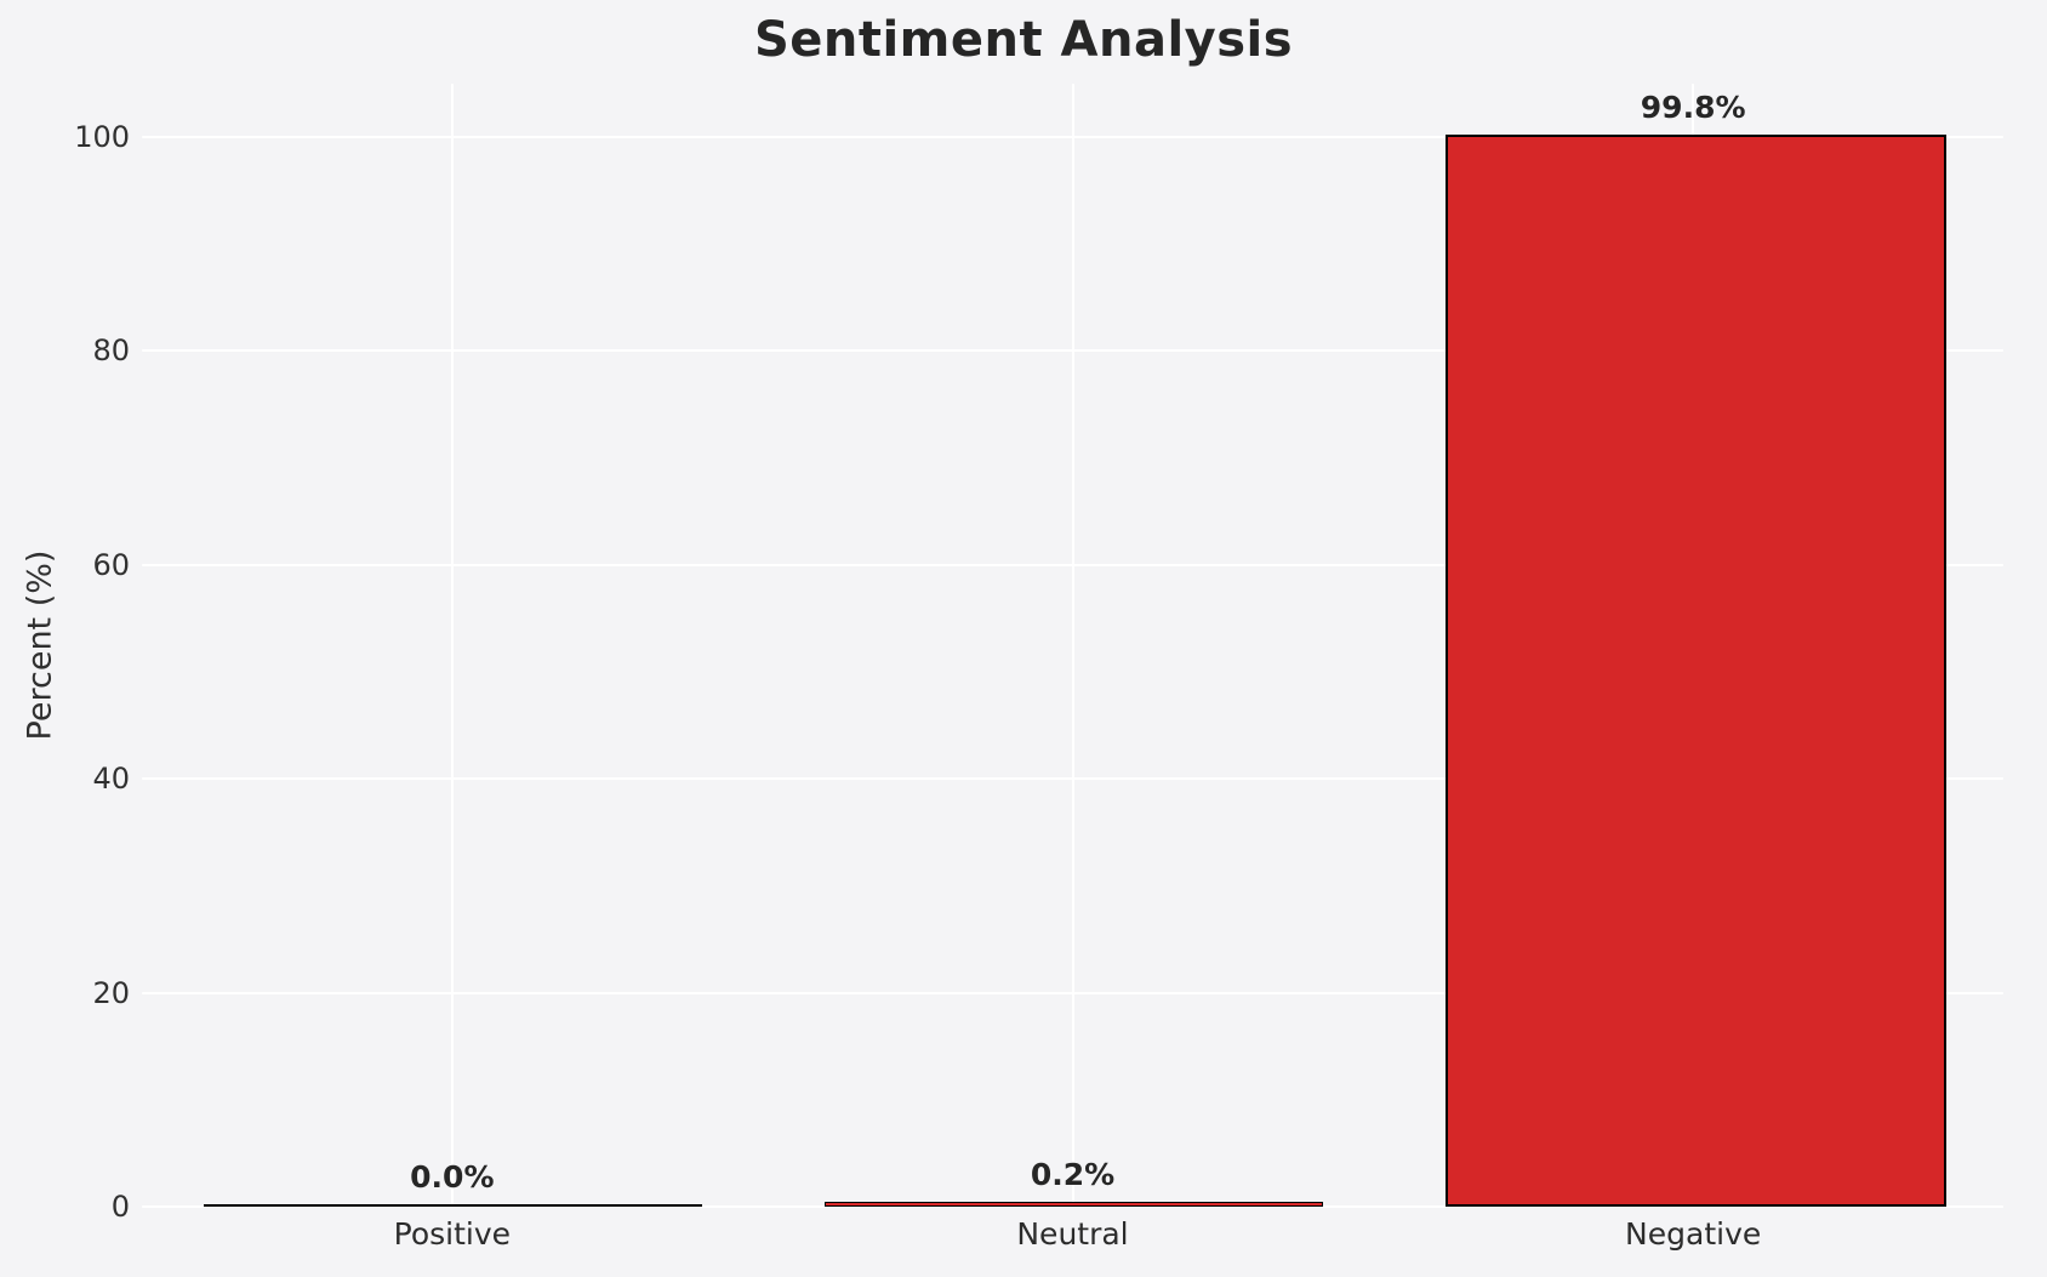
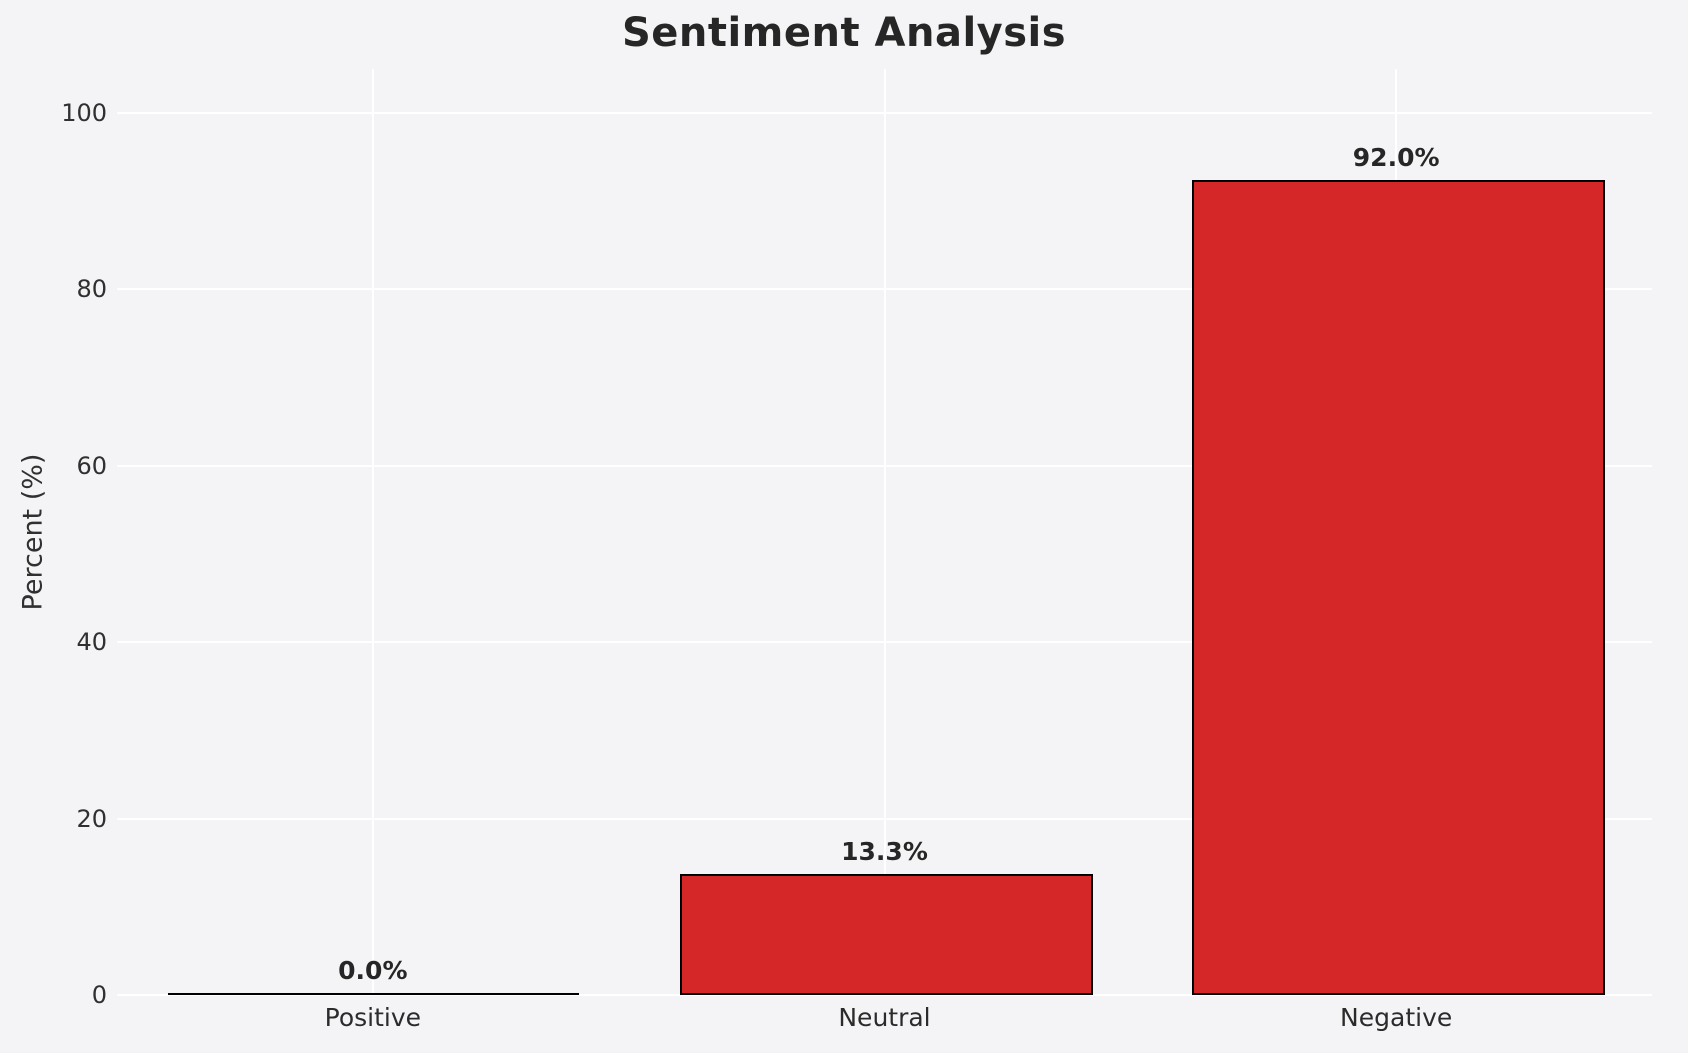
Neutral: 0.2% -> 13.3%
Negative: 99.8% -> 92.0%
